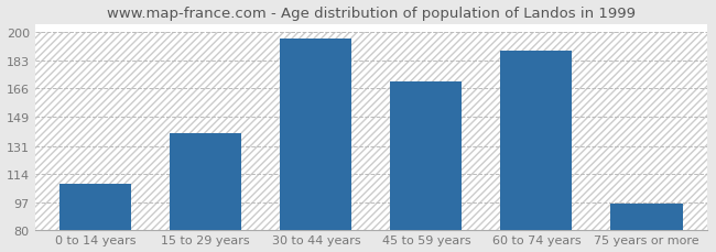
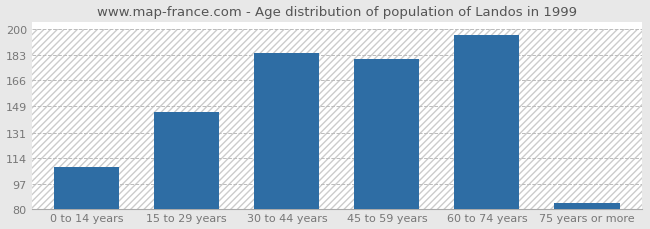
15 to 29 years: 139 -> 145
30 to 44 years: 196 -> 184
45 to 59 years: 170 -> 180
60 to 74 years: 189 -> 196
75 years or more: 96 -> 84
